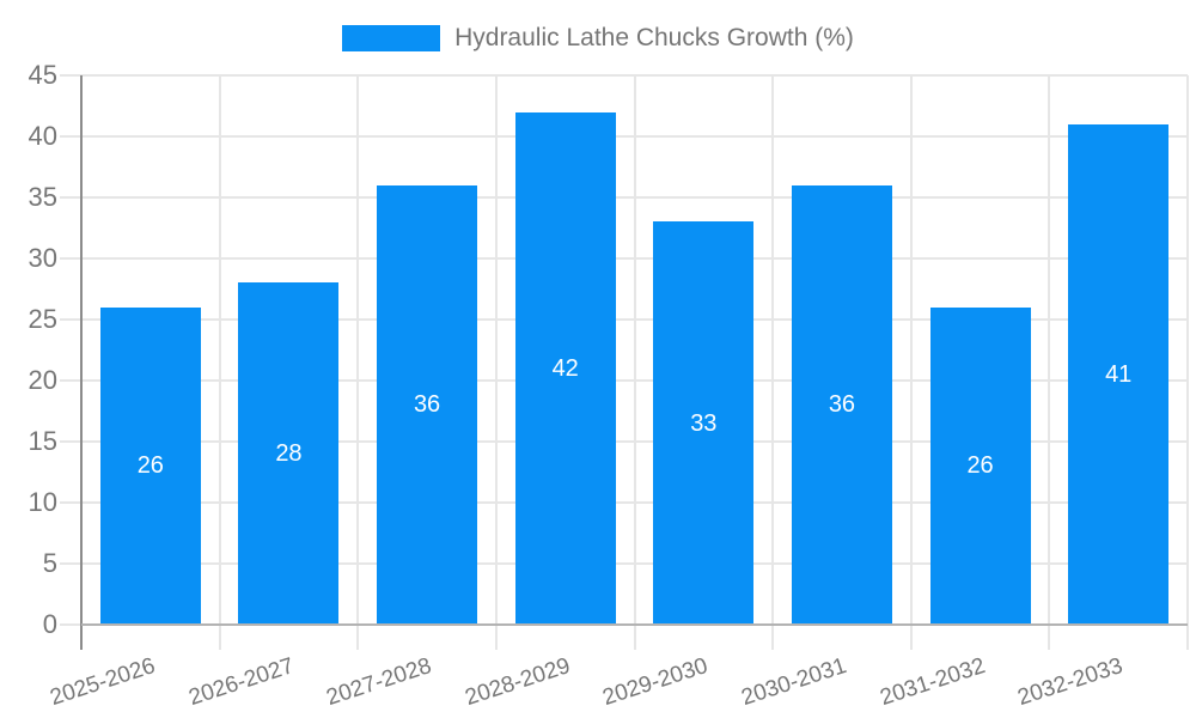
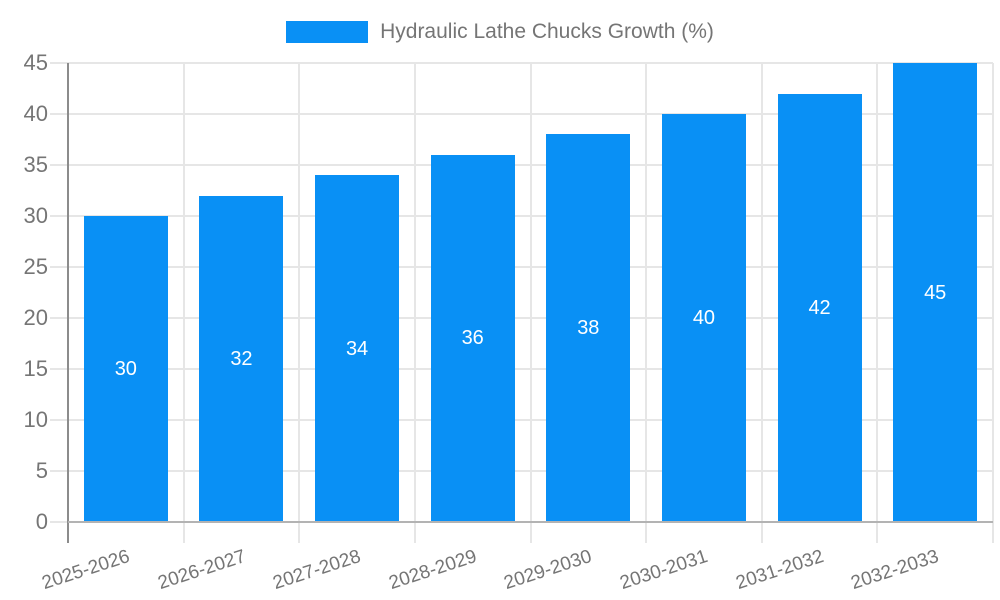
2025-2026: 26 -> 30
2026-2027: 28 -> 32
2027-2028: 36 -> 34
2028-2029: 42 -> 36
2029-2030: 33 -> 38
2030-2031: 36 -> 40
2031-2032: 26 -> 42
2032-2033: 41 -> 45
